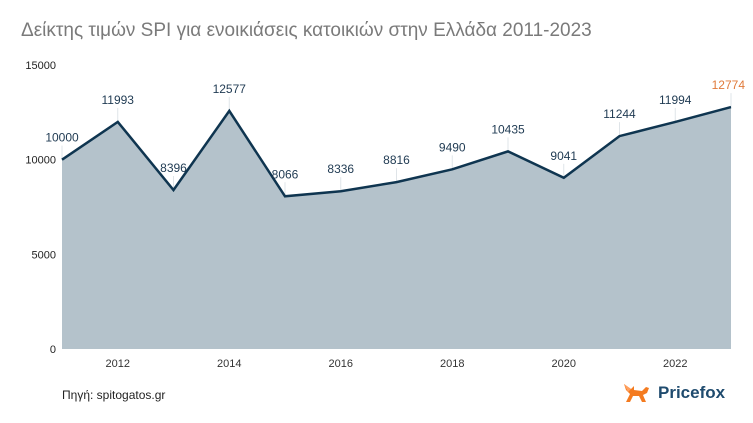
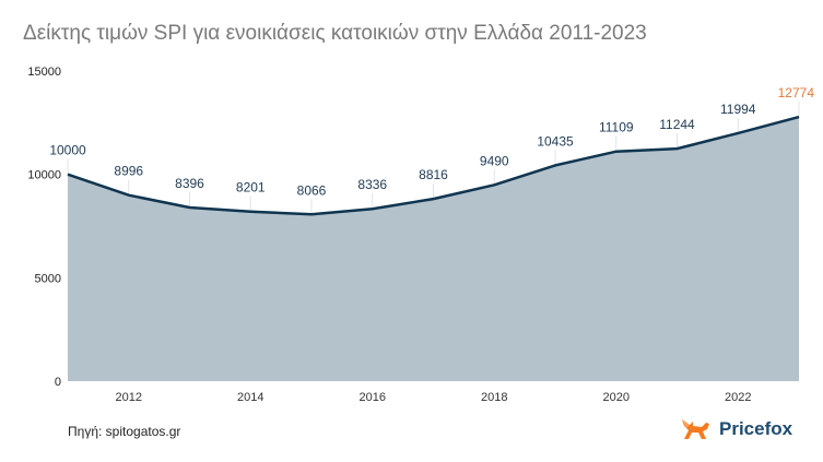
2012: 11993 -> 8996
2014: 12577 -> 8201
2020: 9041 -> 11109
